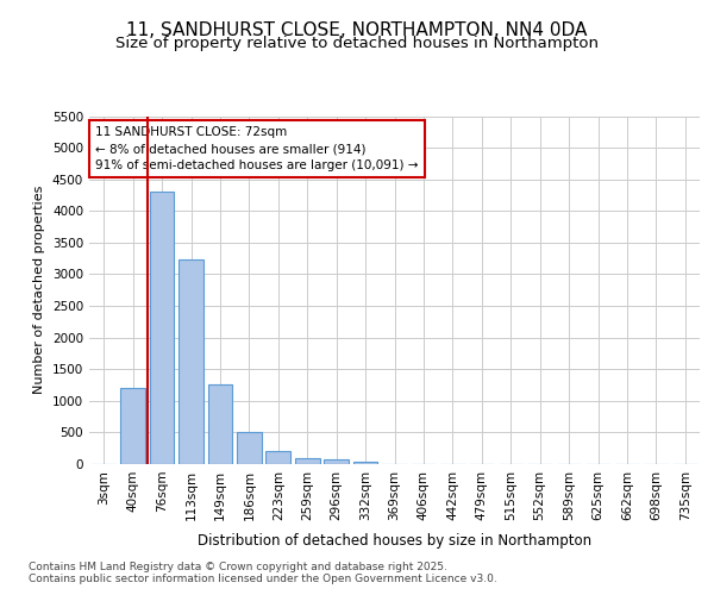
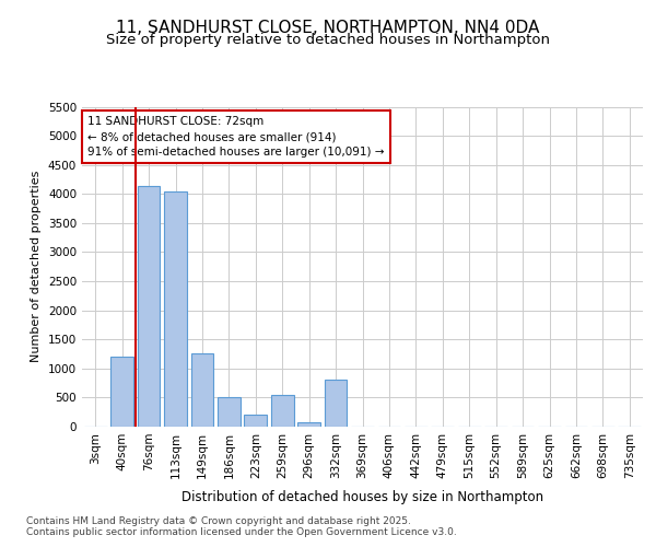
76sqm: 4310 -> 4140
113sqm: 3240 -> 4040
259sqm: 100 -> 540
332sqm: 40 -> 800
